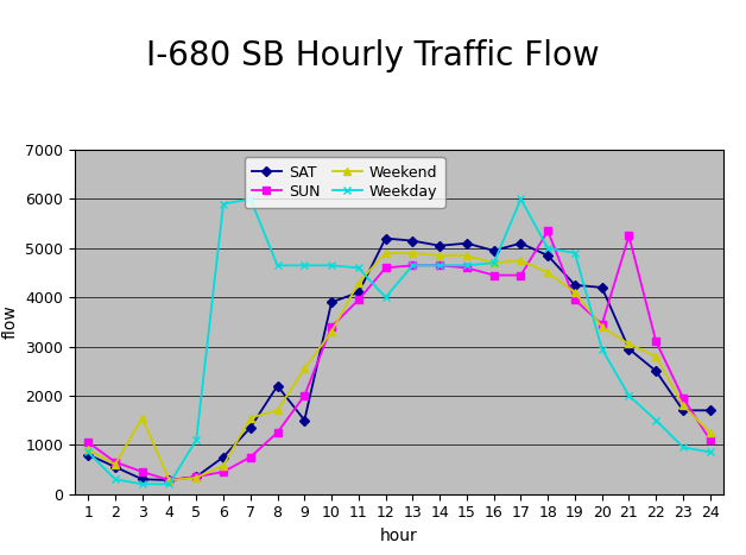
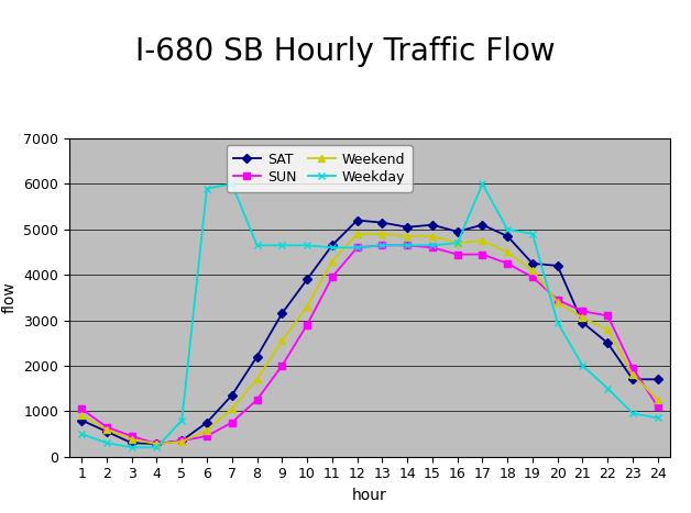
Weekday/1: 850 -> 500
Weekend/3: 1550 -> 380
Weekday/5: 1100 -> 800
Weekend/7: 1550 -> 1050
SAT/9: 1500 -> 3150
SUN/10: 3400 -> 2900
SAT/11: 4100 -> 4650
Weekday/12: 4000 -> 4600
SUN/18: 5350 -> 4250
SUN/21: 5250 -> 3200
